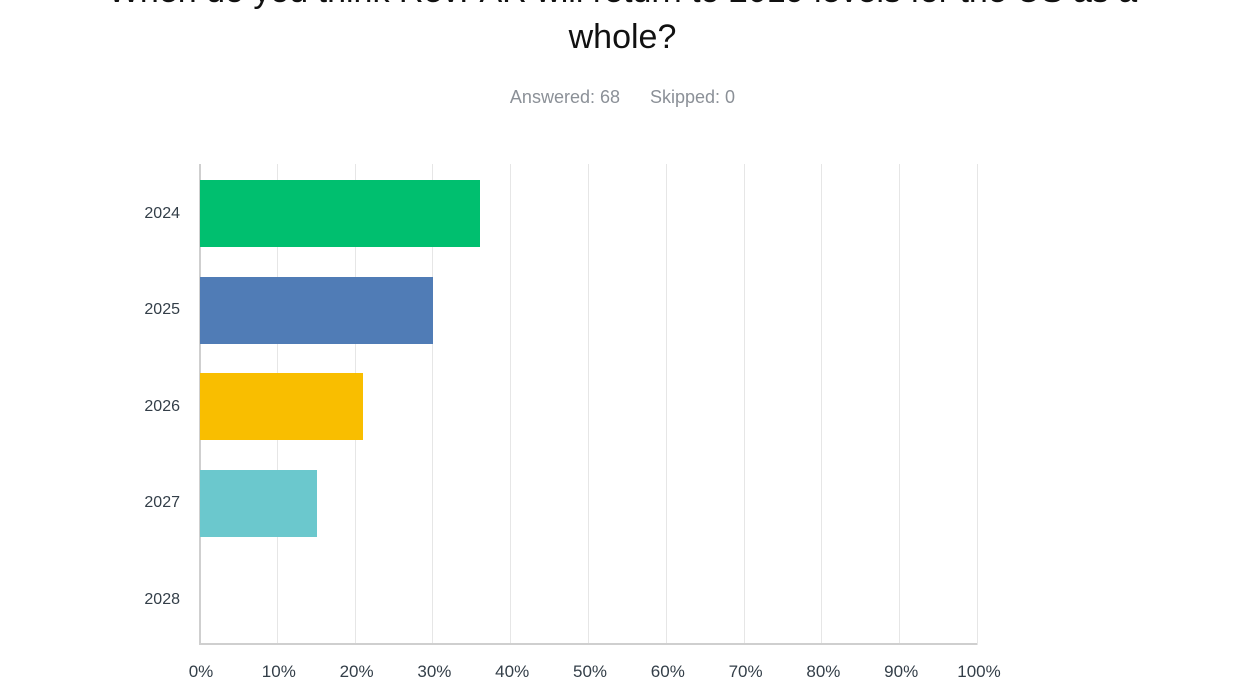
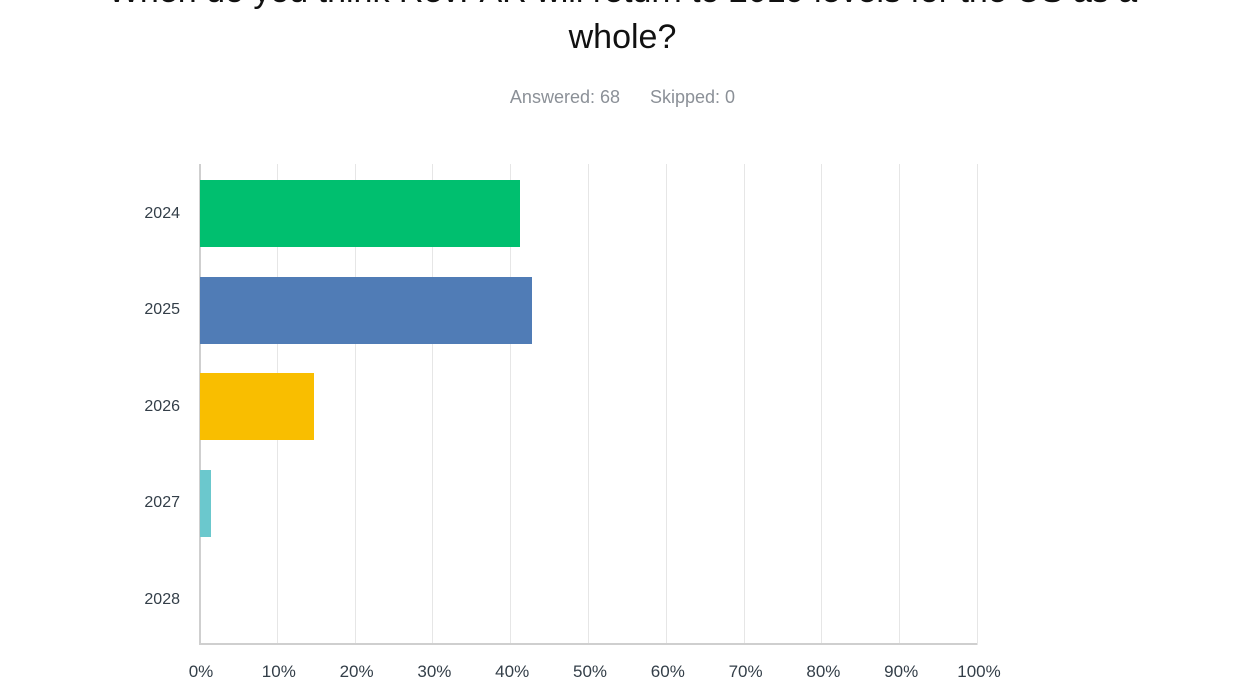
2024: 36% -> 41%
2025: 30% -> 43%
2026: 21% -> 15%
2027: 15% -> 1%
